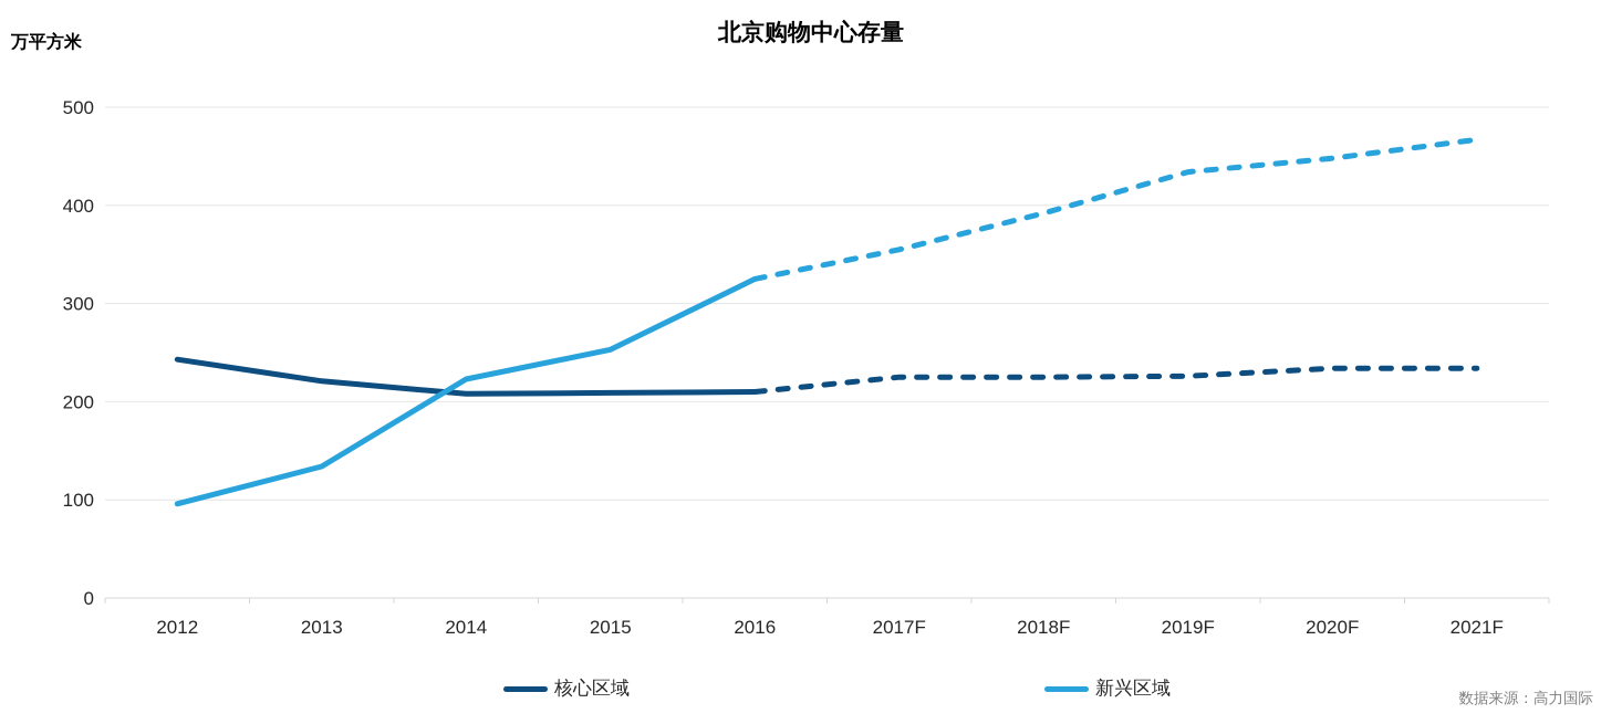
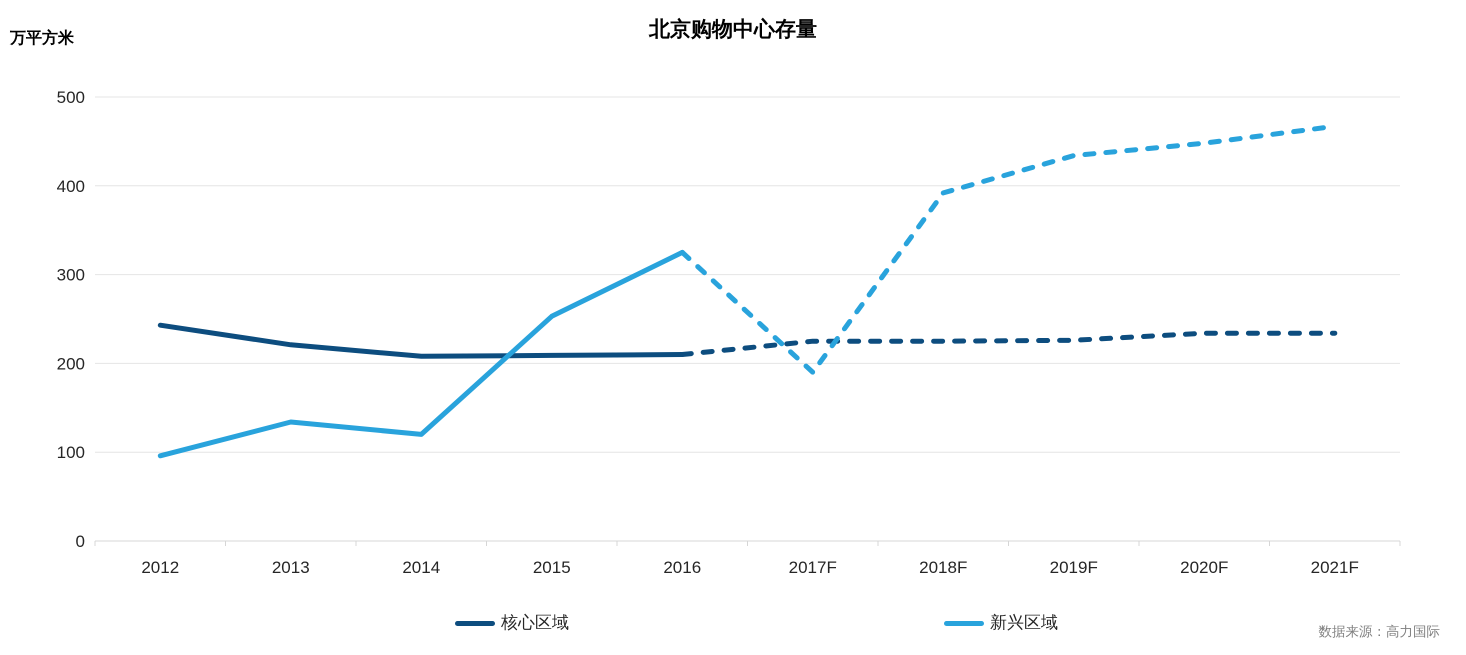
新兴区域/2014: 220 -> 120
新兴区域/2017F: 360 -> 190
